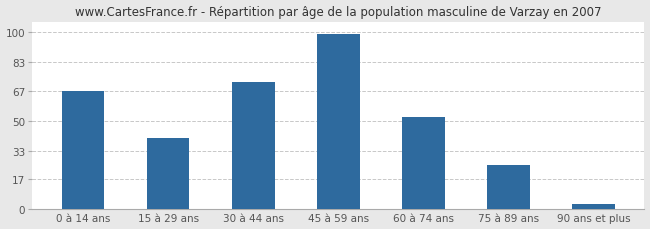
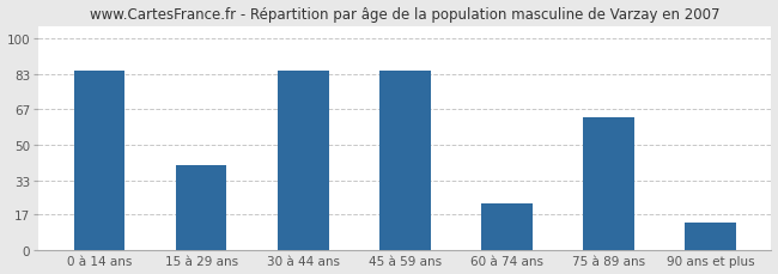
0 à 14 ans: 67 -> 85
30 à 44 ans: 72 -> 85
45 à 59 ans: 99 -> 85
60 à 74 ans: 52 -> 22
75 à 89 ans: 25 -> 63
90 ans et plus: 3 -> 13
